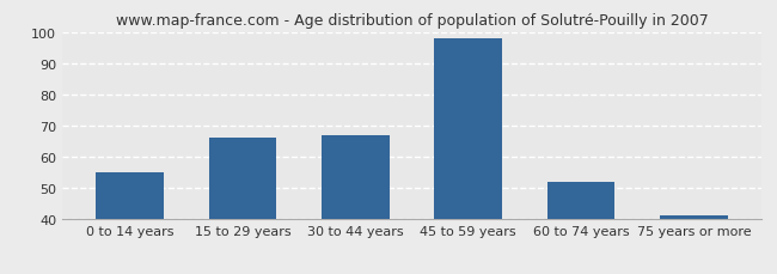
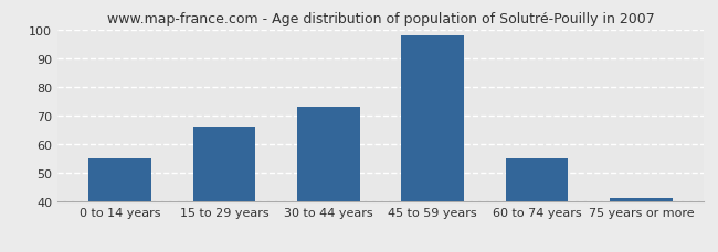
30 to 44 years: 67 -> 73
60 to 74 years: 52 -> 55
